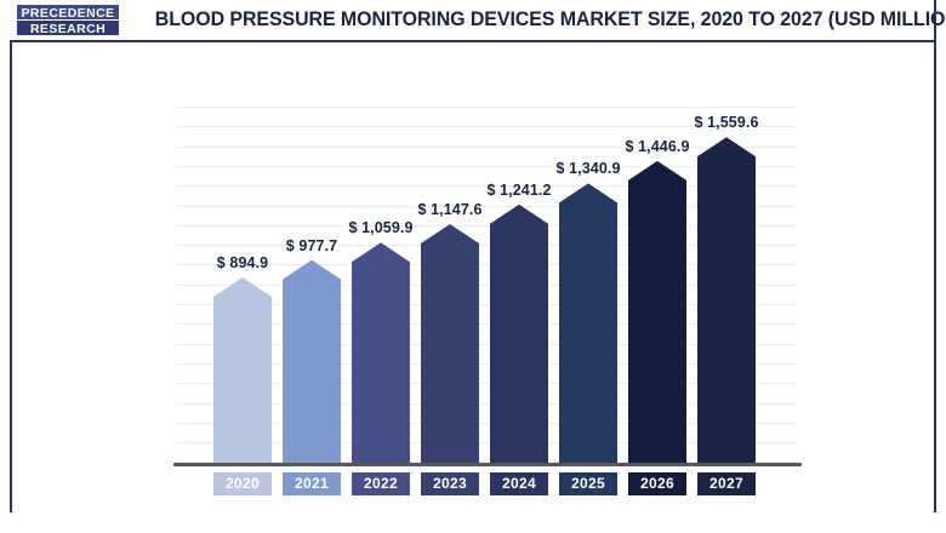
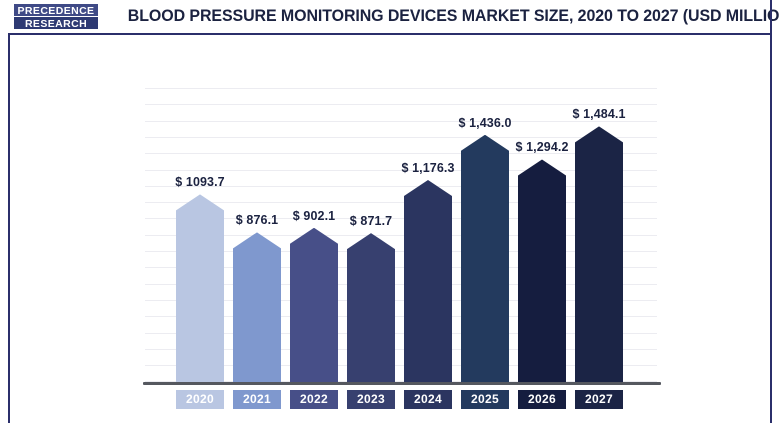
2020: 894.9 -> 1093.7
2021: 977.7 -> 876.1
2022: 1,059.9 -> 902.1
2023: 1,147.6 -> 871.7
2024: 1,241.2 -> 1,176.3
2025: 1,340.9 -> 1,436.0
2026: 1,446.9 -> 1,294.2
2027: 1,559.6 -> 1,484.1
